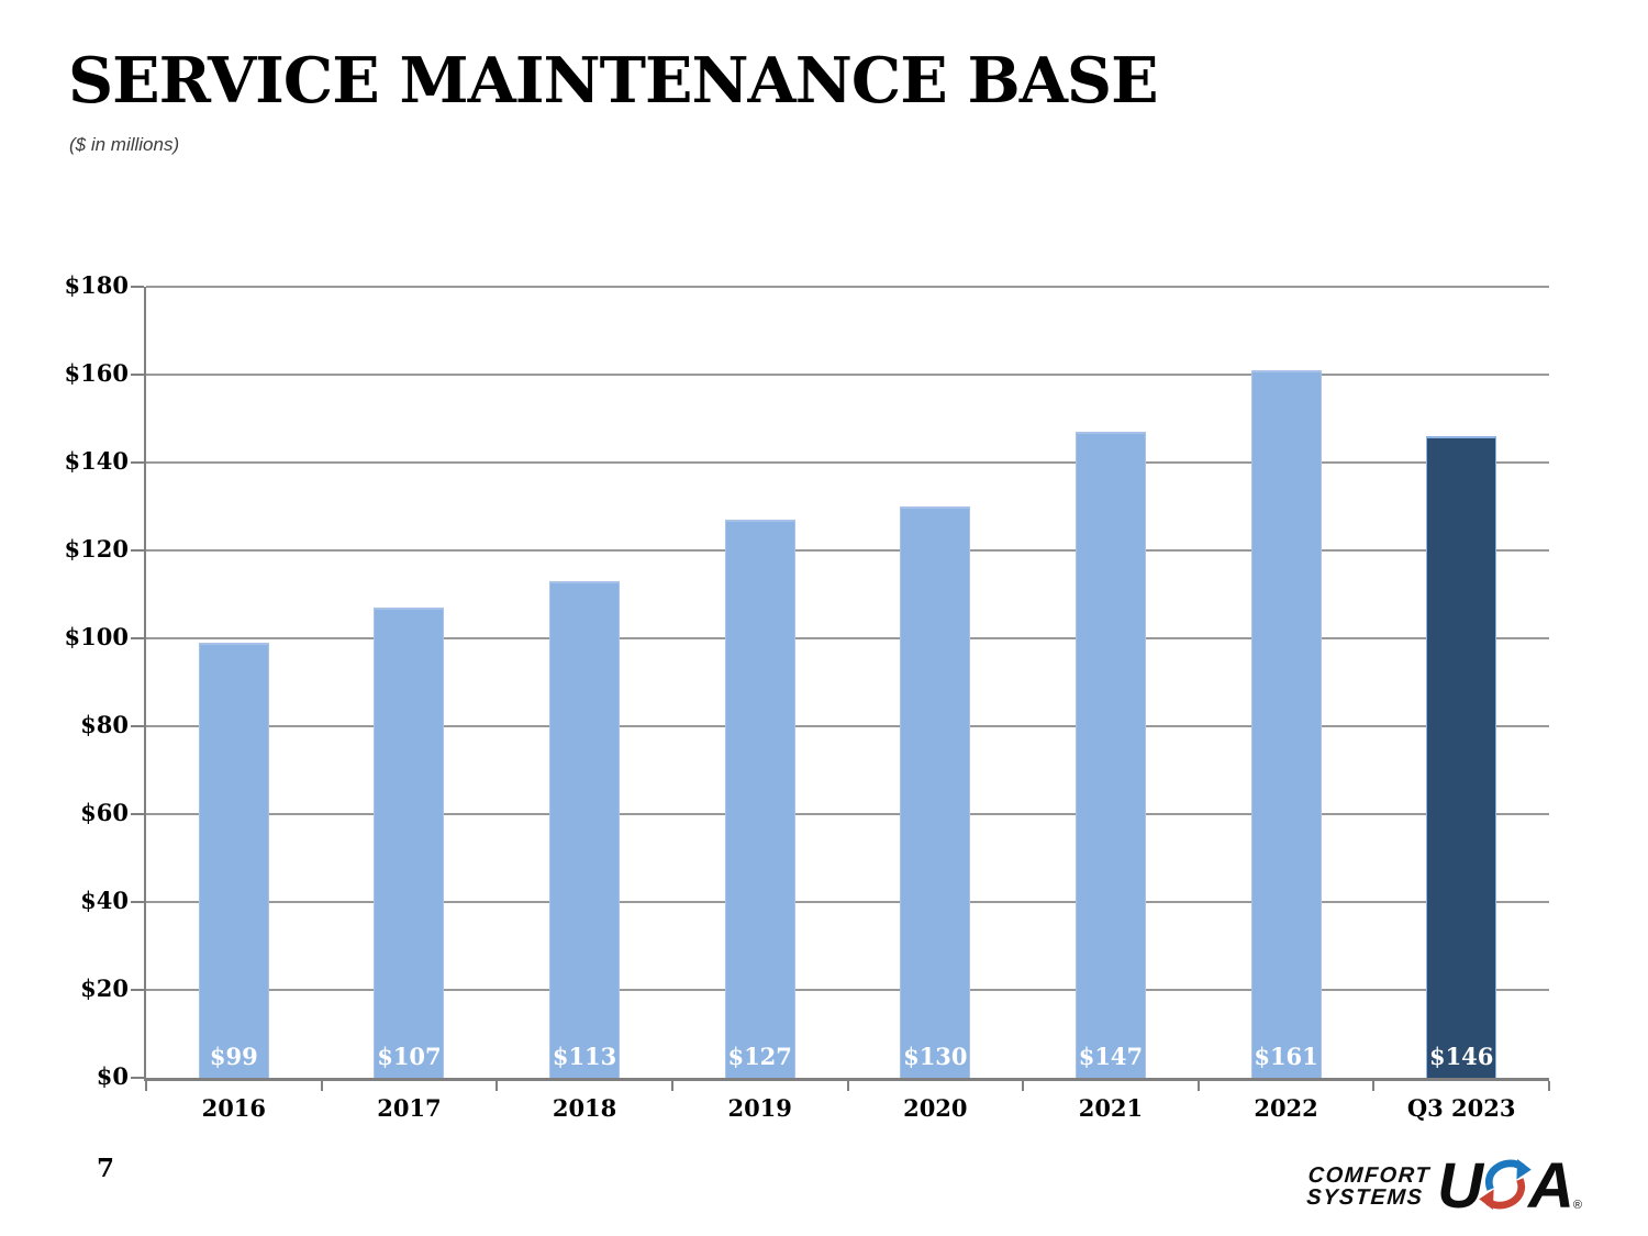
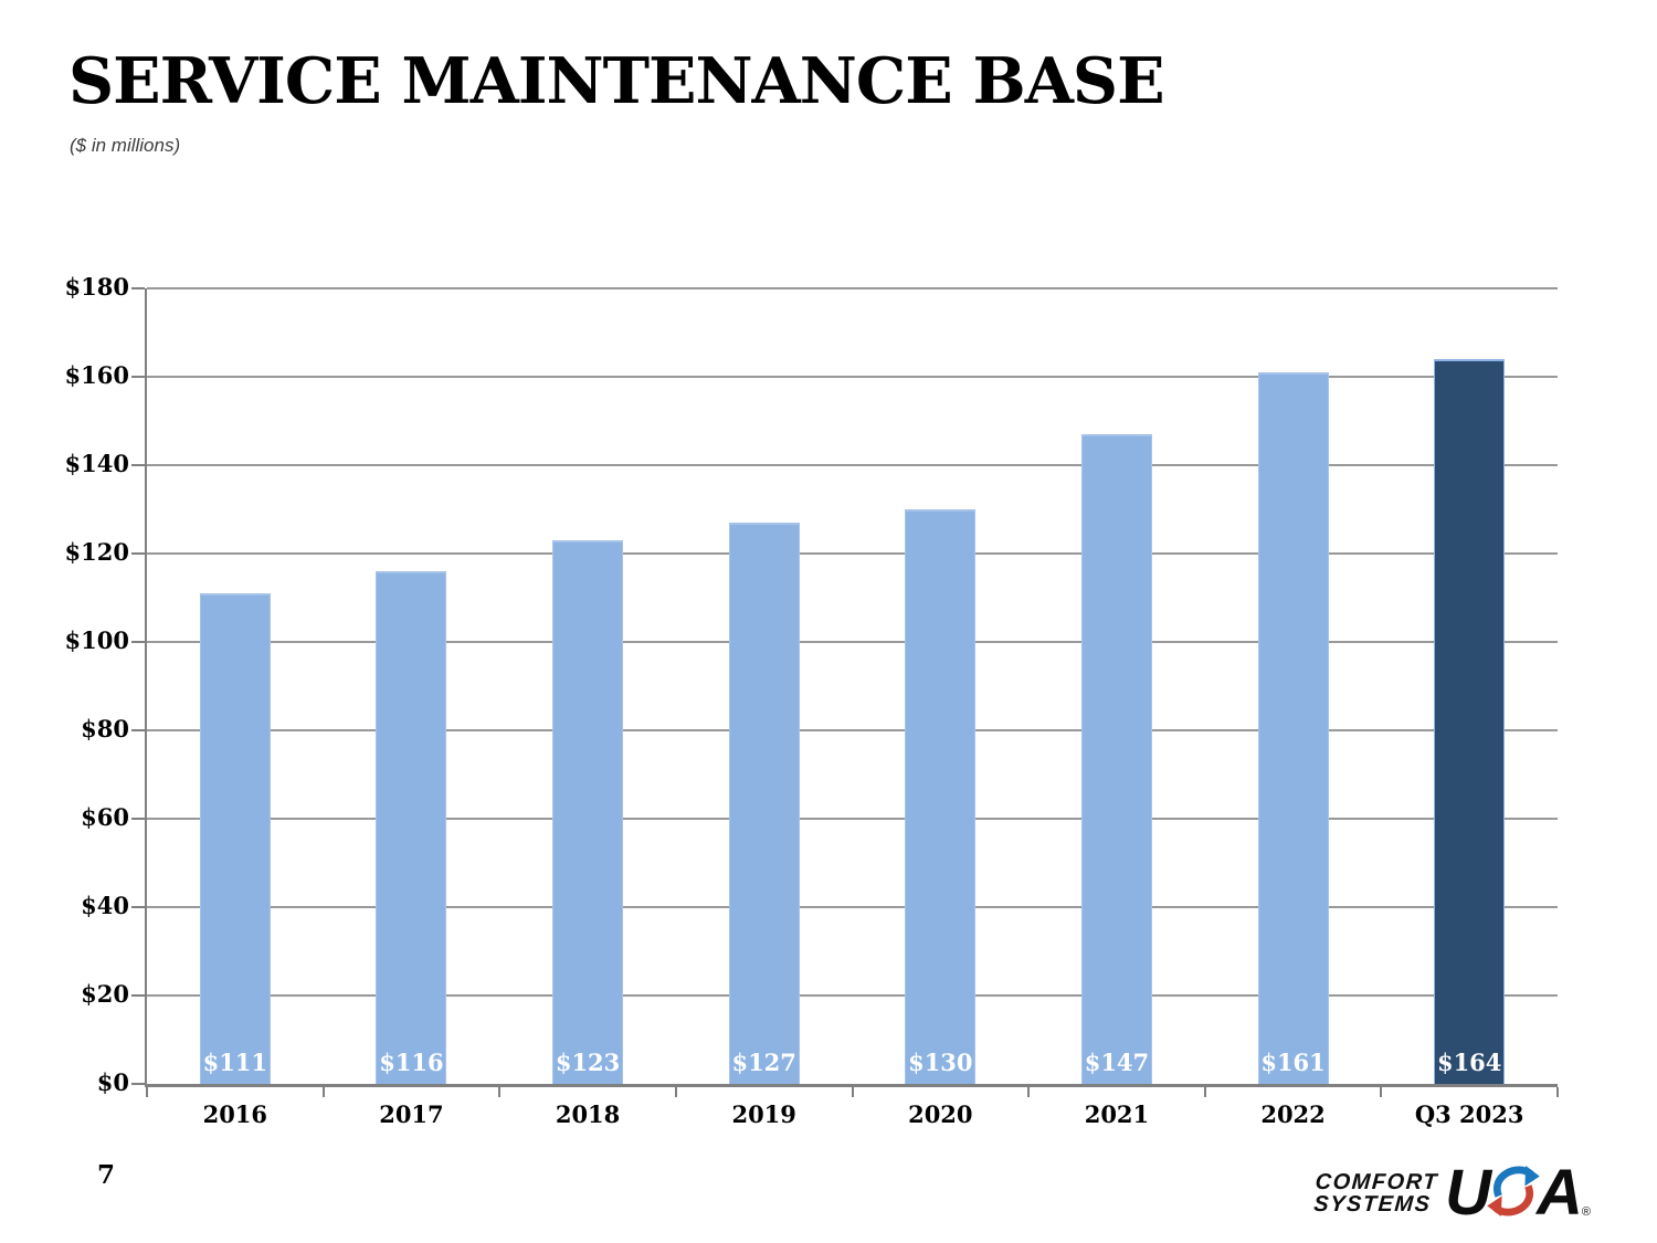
2016: $99 -> $111
2017: $107 -> $116
2018: $113 -> $123
Q3 2023: $146 -> $164
